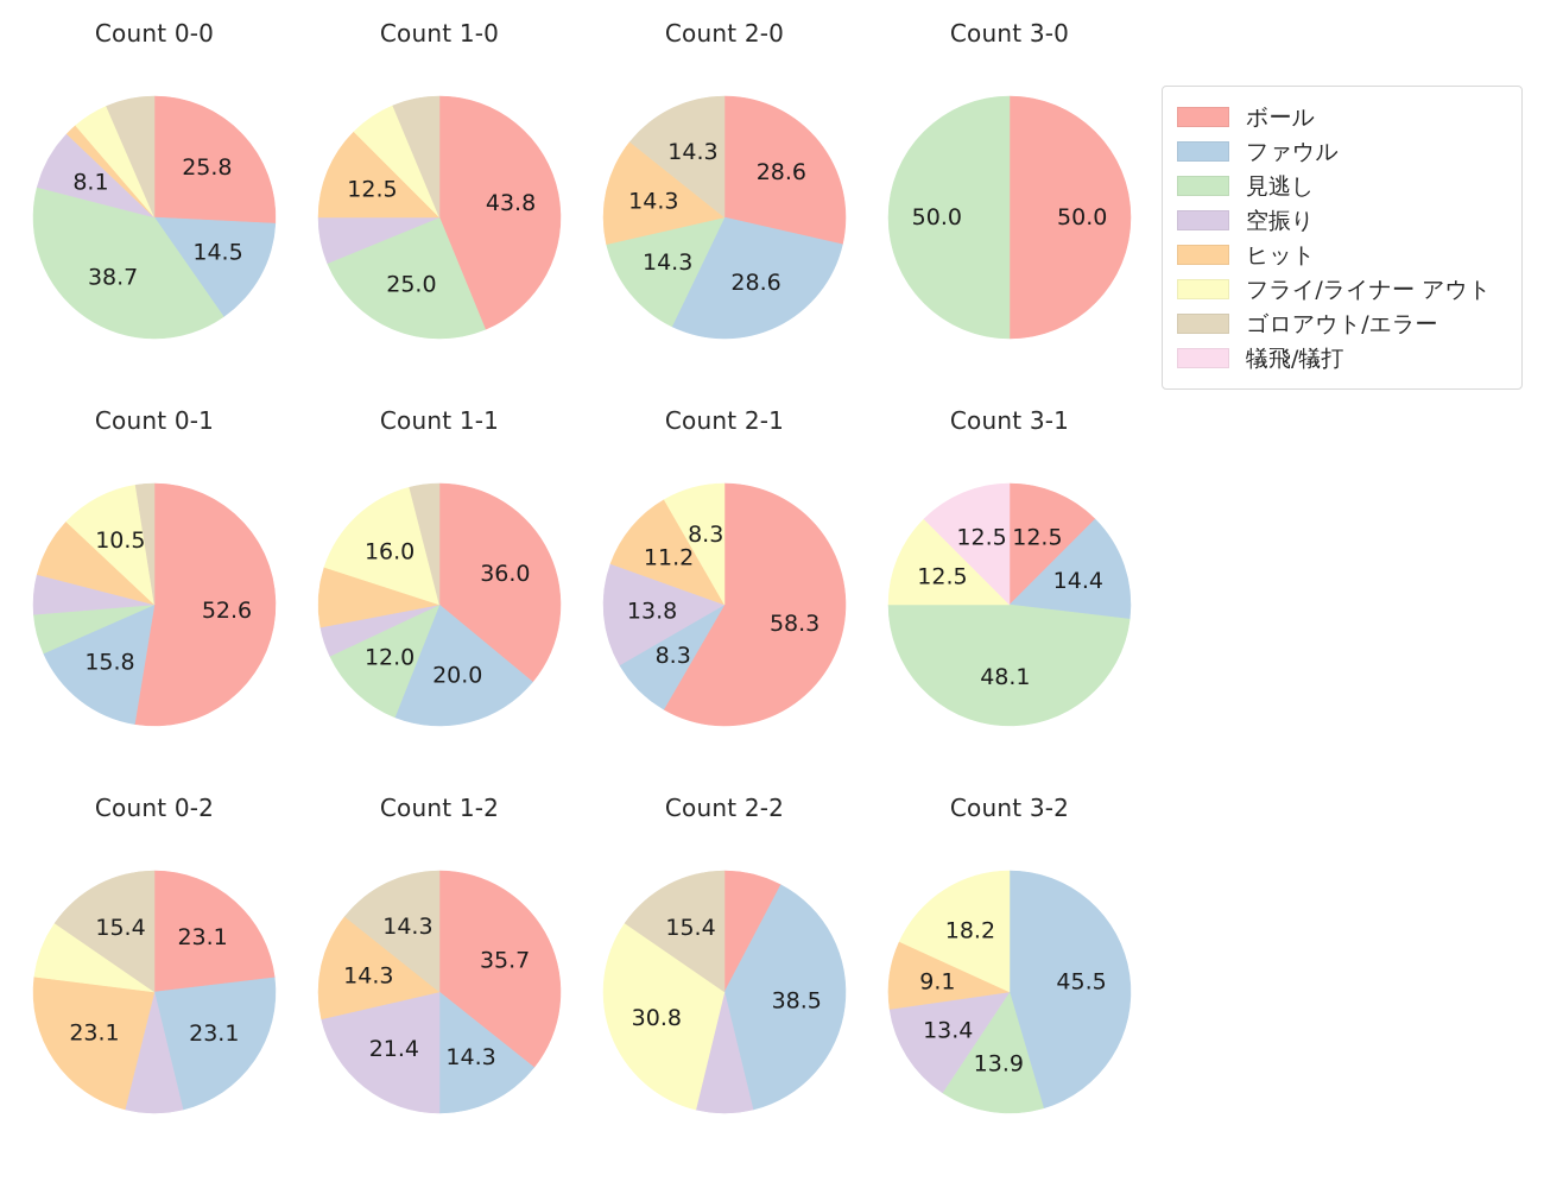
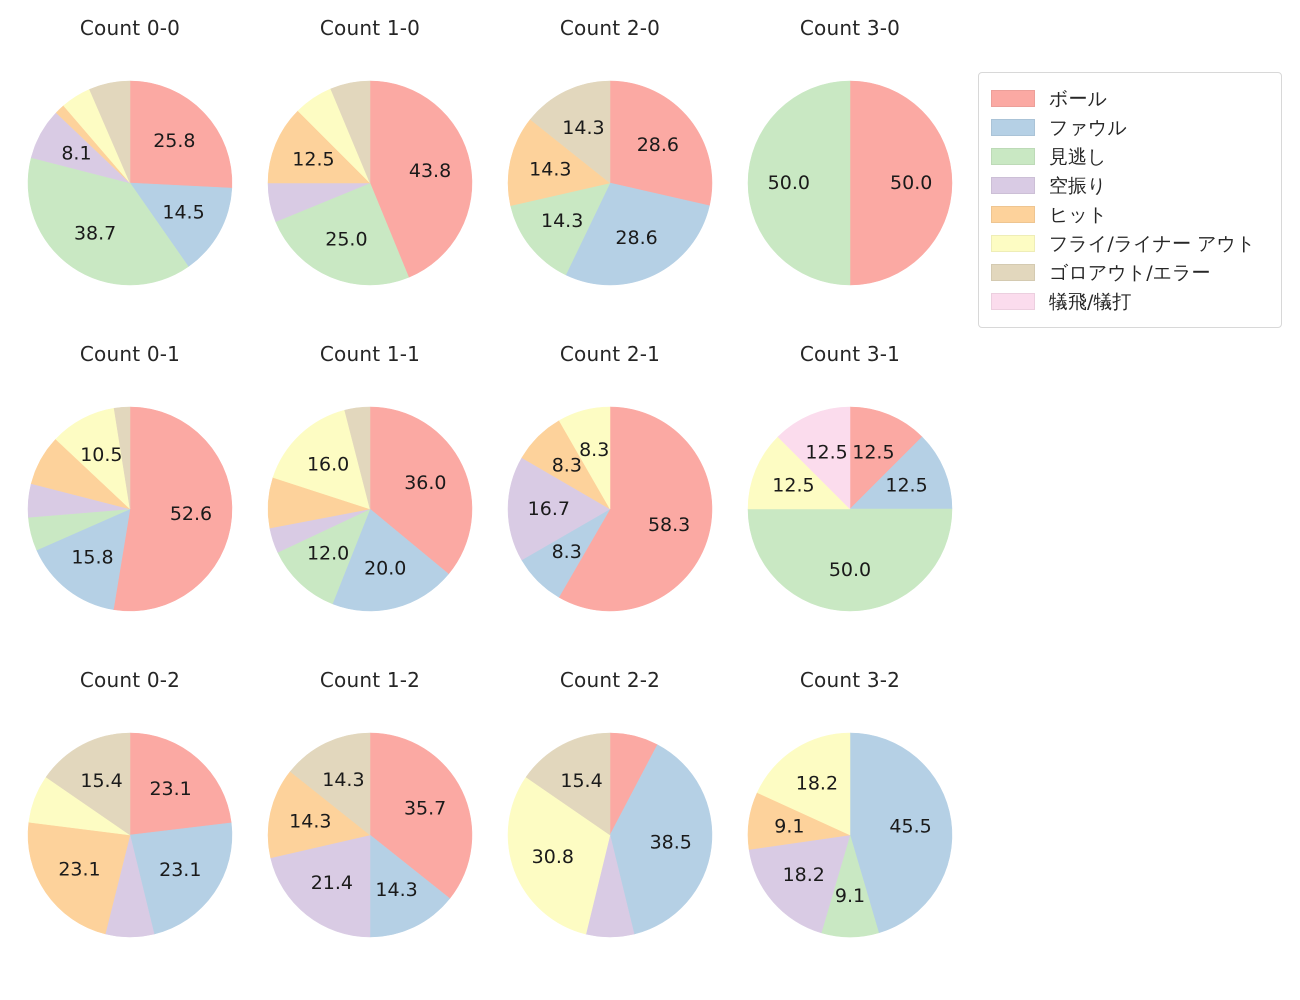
Count 2-1/空振り: 13.8 -> 16.7
Count 2-1/ヒット: 11.2 -> 8.3
Count 3-1/ファウル: 14.4 -> 12.5
Count 3-1/見逃し: 48.1 -> 50.0
Count 3-2/見逃し: 13.9 -> 9.1
Count 3-2/空振り: 13.4 -> 18.2
